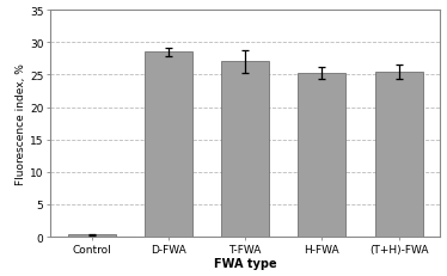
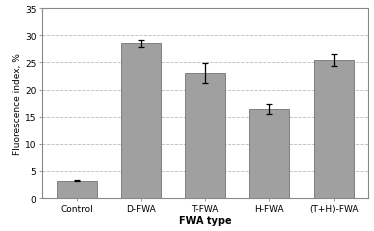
Control: 0.3 -> 3.2
T-FWA: 27.0 -> 23.0
H-FWA: 25.3 -> 16.4
